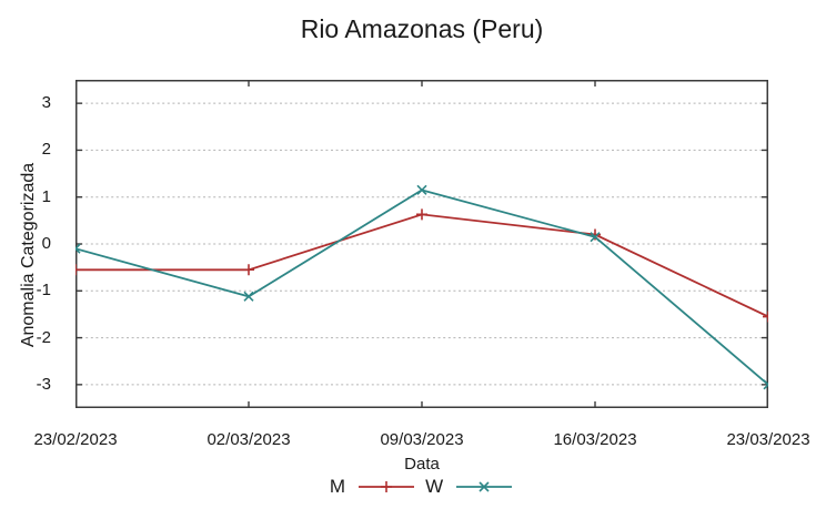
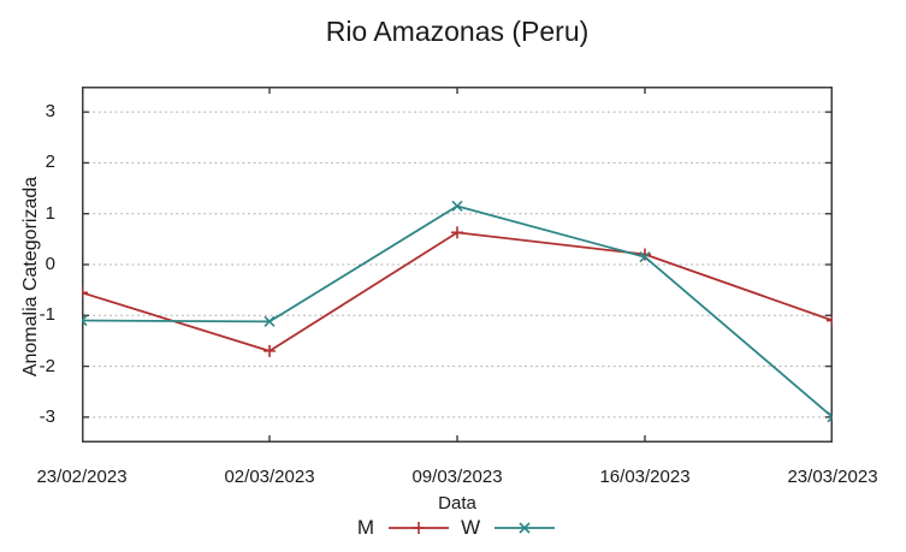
W/23/02/2023: -0.1 -> -1.1
M/02/03/2023: -0.6 -> -1.7
M/23/03/2023: -1.6 -> -1.1
